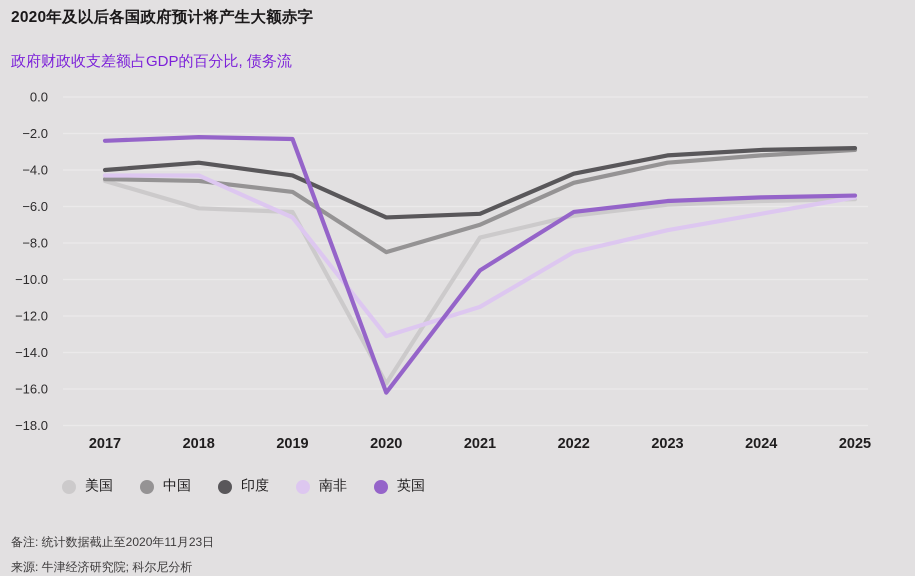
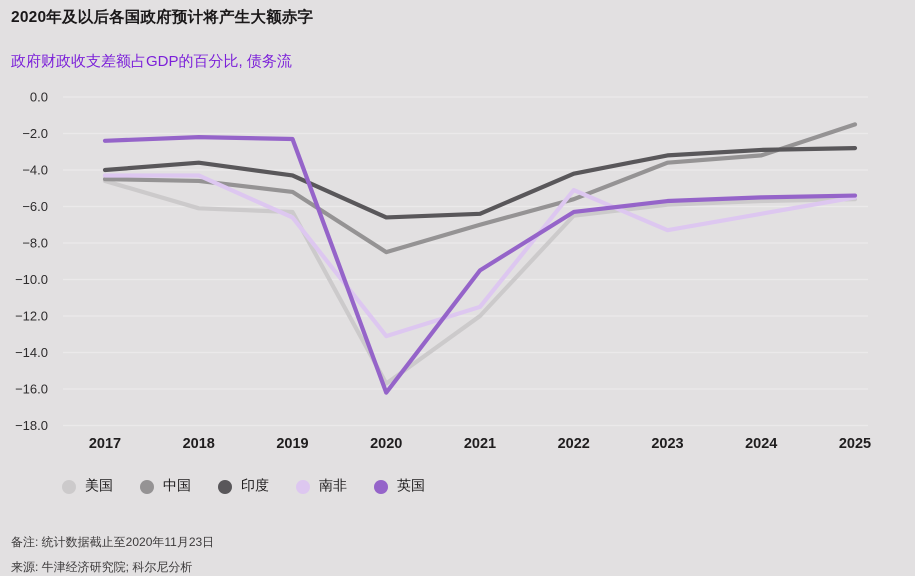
美国/2021: -7.7 -> -12.0
中国/2022: -4.7 -> -5.6
南非/2022: -8.5 -> -5.1
中国/2025: -2.9 -> -1.5
